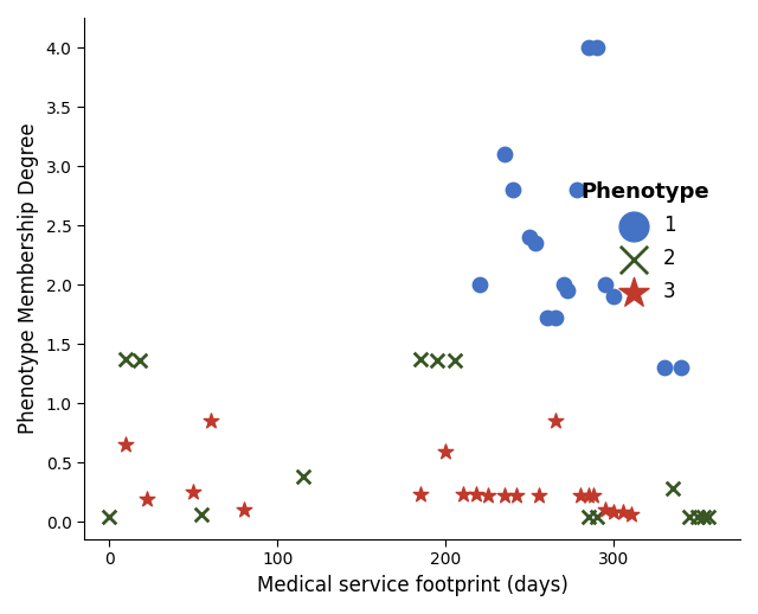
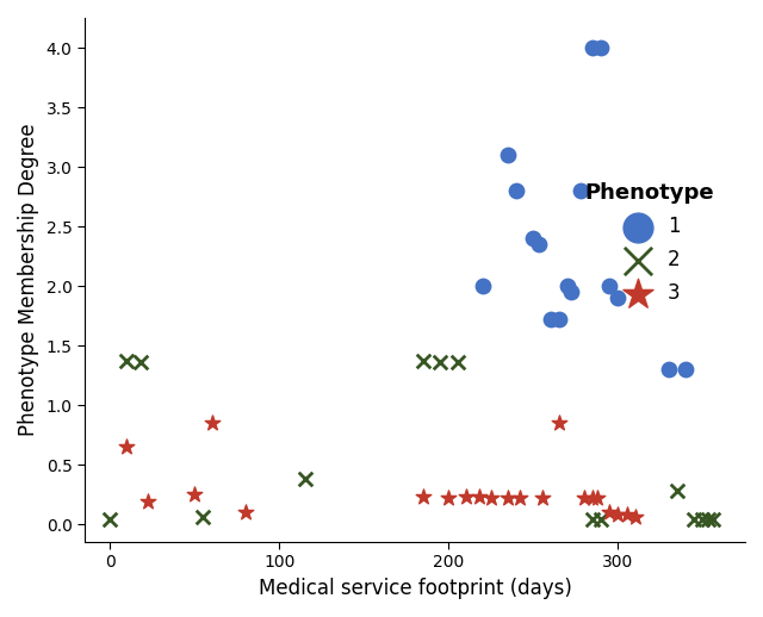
3/200: 0.59 -> 0.22
